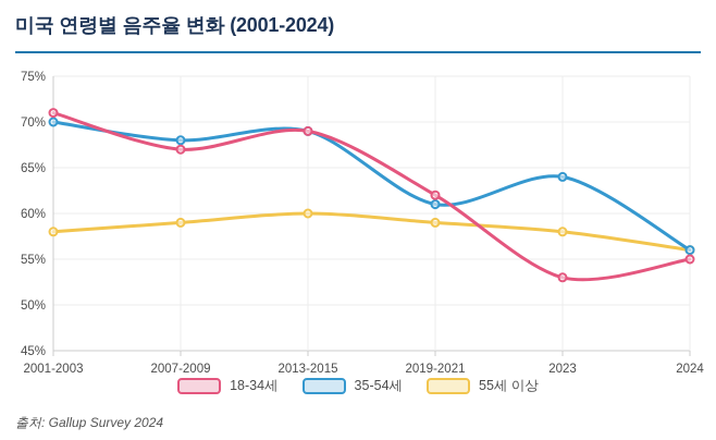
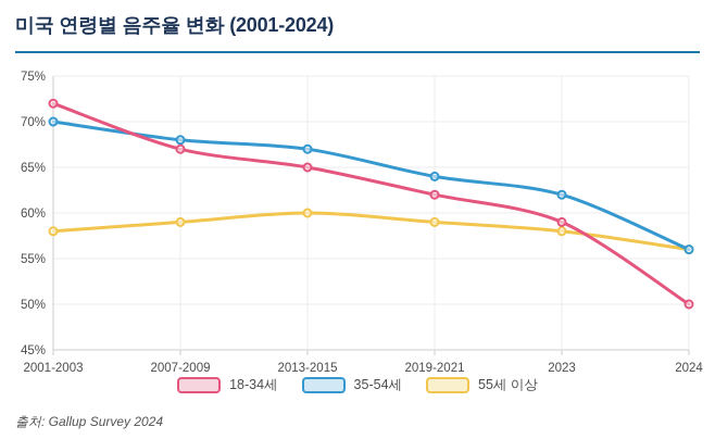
18-34세/2001-2003: 71% -> 72%
18-34세/2013-2015: 69% -> 65%
35-54세/2013-2015: 69% -> 67%
35-54세/2019-2021: 61% -> 64%
18-34세/2023: 53% -> 59%
35-54세/2023: 64% -> 62%
18-34세/2024: 55% -> 50%
